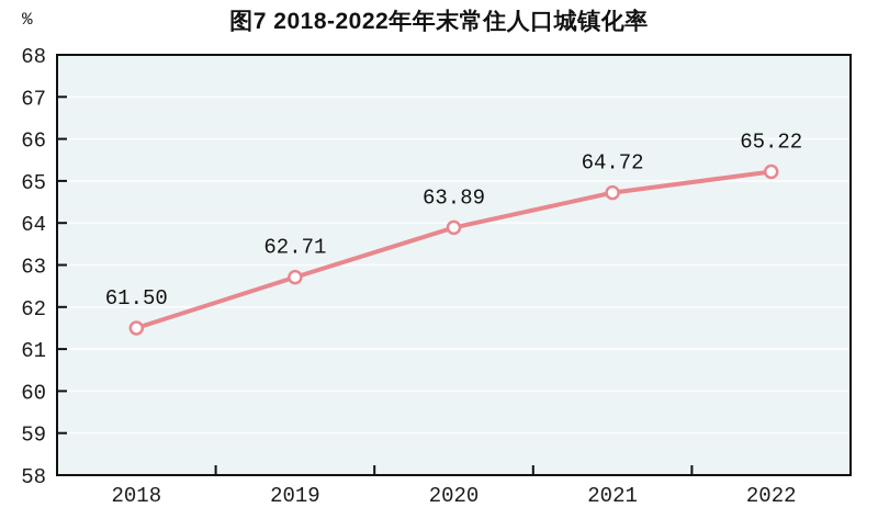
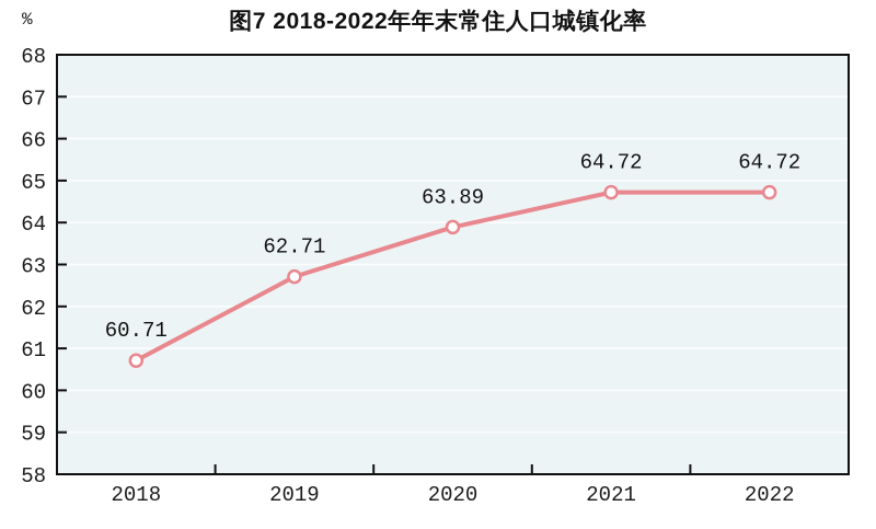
2018: 61.50 -> 60.71
2022: 65.22 -> 64.72
